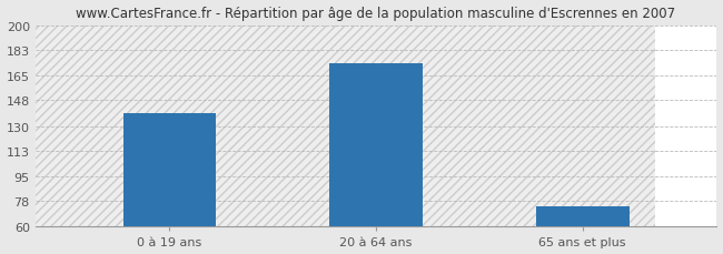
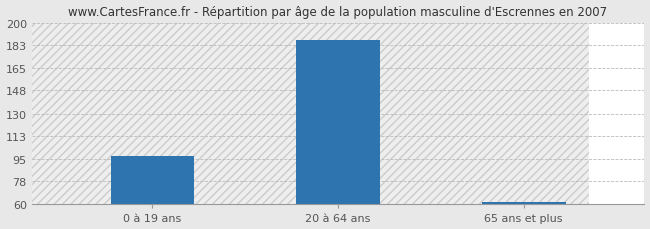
0 à 19 ans: 139 -> 97
20 à 64 ans: 174 -> 187
65 ans et plus: 74 -> 62
